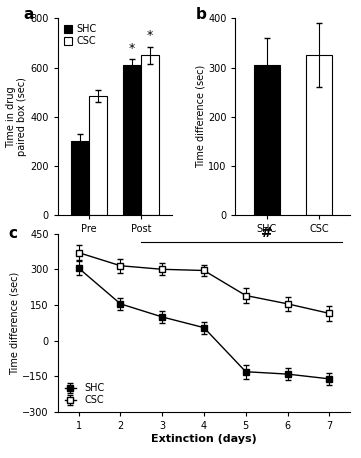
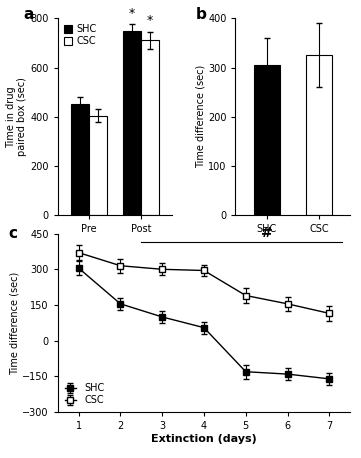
SHC/Pre: 300 -> 450
CSC/Pre: 485 -> 405
SHC/Post: 610 -> 750
CSC/Post: 650 -> 710
